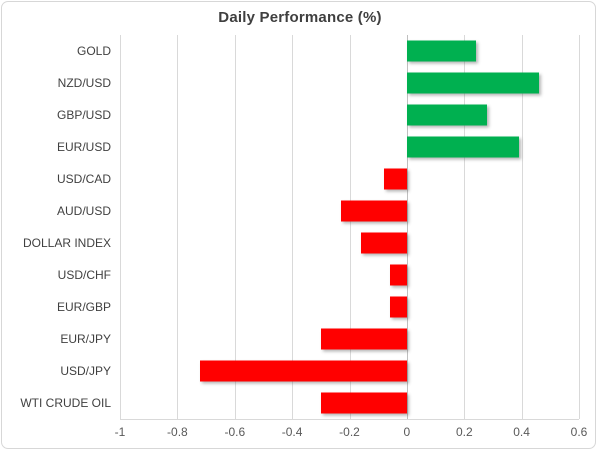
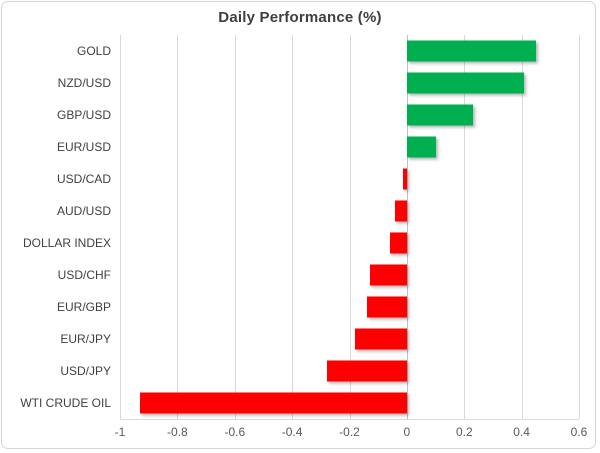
GOLD: 0.24 -> 0.45
NZD/USD: 0.46 -> 0.41
GBP/USD: 0.28 -> 0.23
EUR/USD: 0.39 -> 0.10
USD/CAD: -0.08 -> -0.01
AUD/USD: -0.23 -> -0.04
DOLLAR INDEX: -0.16 -> -0.06
USD/CHF: -0.06 -> -0.13
EUR/GBP: -0.06 -> -0.14
EUR/JPY: -0.30 -> -0.18
USD/JPY: -0.72 -> -0.28
WTI CRUDE OIL: -0.30 -> -0.93
